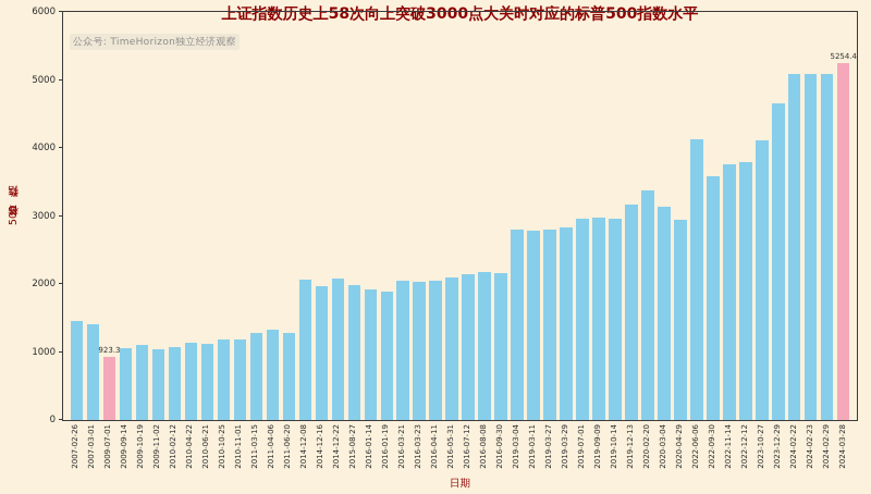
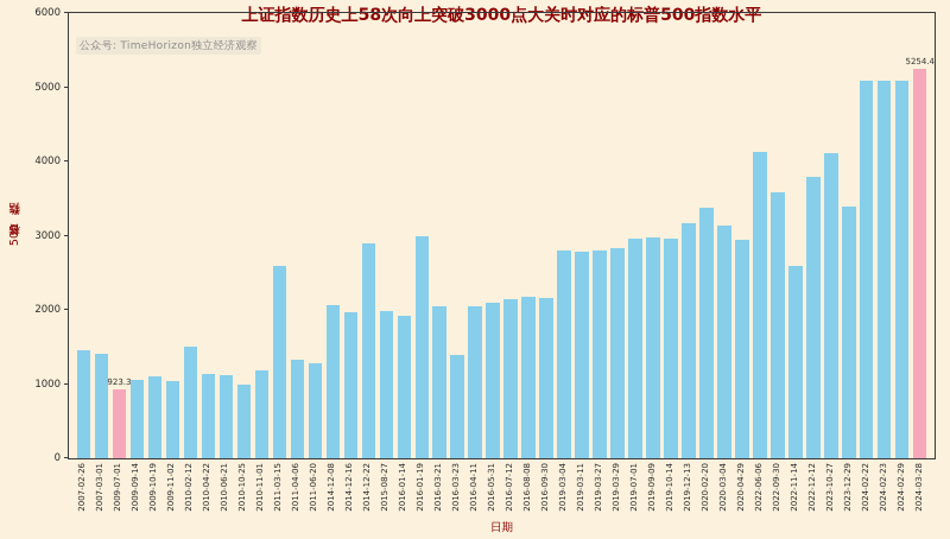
2010-02-12: 1100 -> 1500
2010-10-25: 1200 -> 1000
2011-03-15: 1300 -> 2600
2014-12-22: 2100 -> 2900
2016-01-19: 1900 -> 3000
2016-03-23: 2000 -> 1400
2022-11-14: 3800 -> 2600
2023-12-29: 4700 -> 3400
